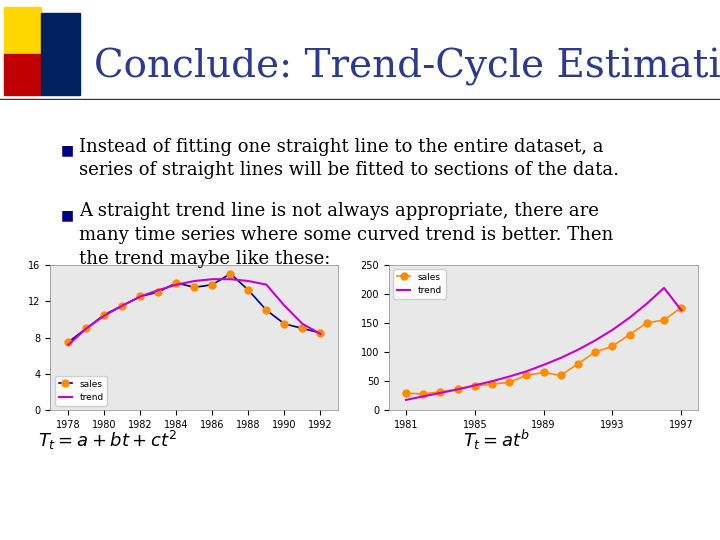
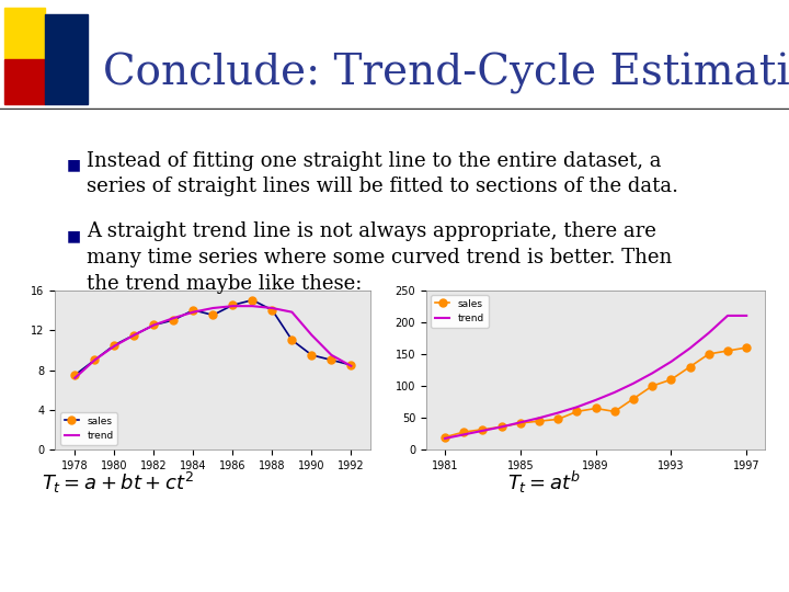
sales/1986: 13.8 -> 14.5
sales/1988: 13.2 -> 14.0
sales/1981: 30 -> 20
sales/1997: 176 -> 160
trend/1997: 172 -> 210
